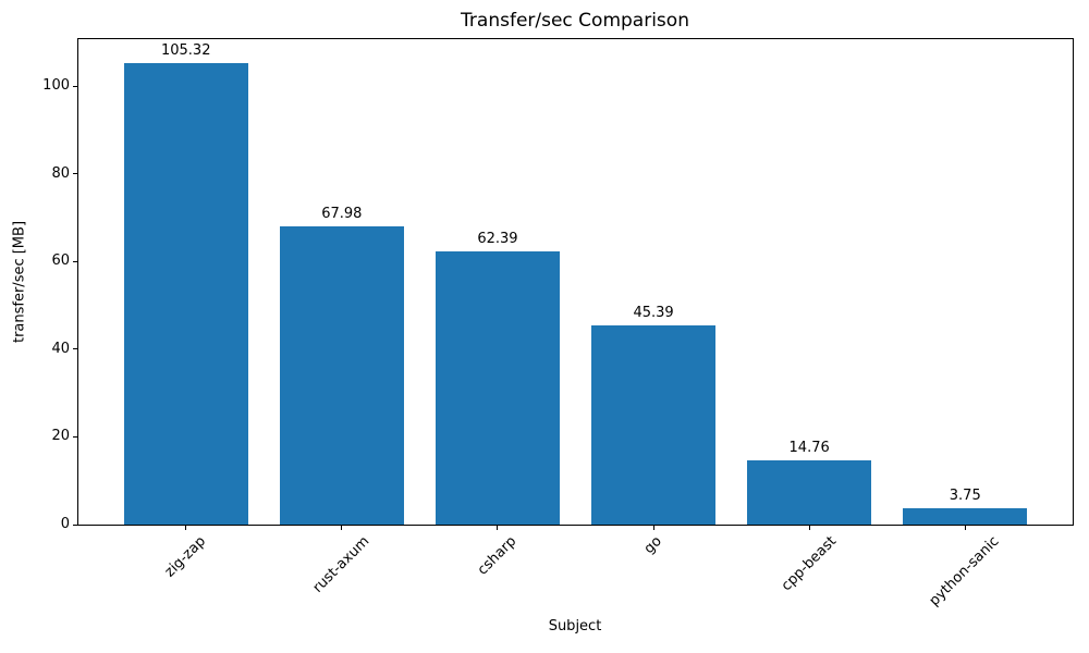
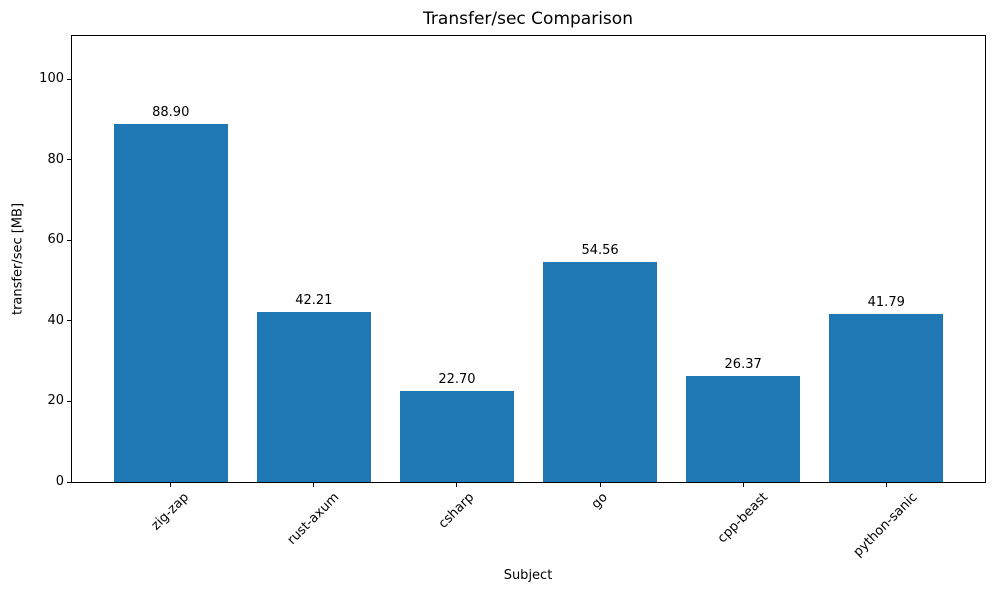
zig-zap: 105.32 -> 88.90
rust-axum: 67.98 -> 42.21
csharp: 62.39 -> 22.70
go: 45.39 -> 54.56
cpp-beast: 14.76 -> 26.37
python-sanic: 3.75 -> 41.79
